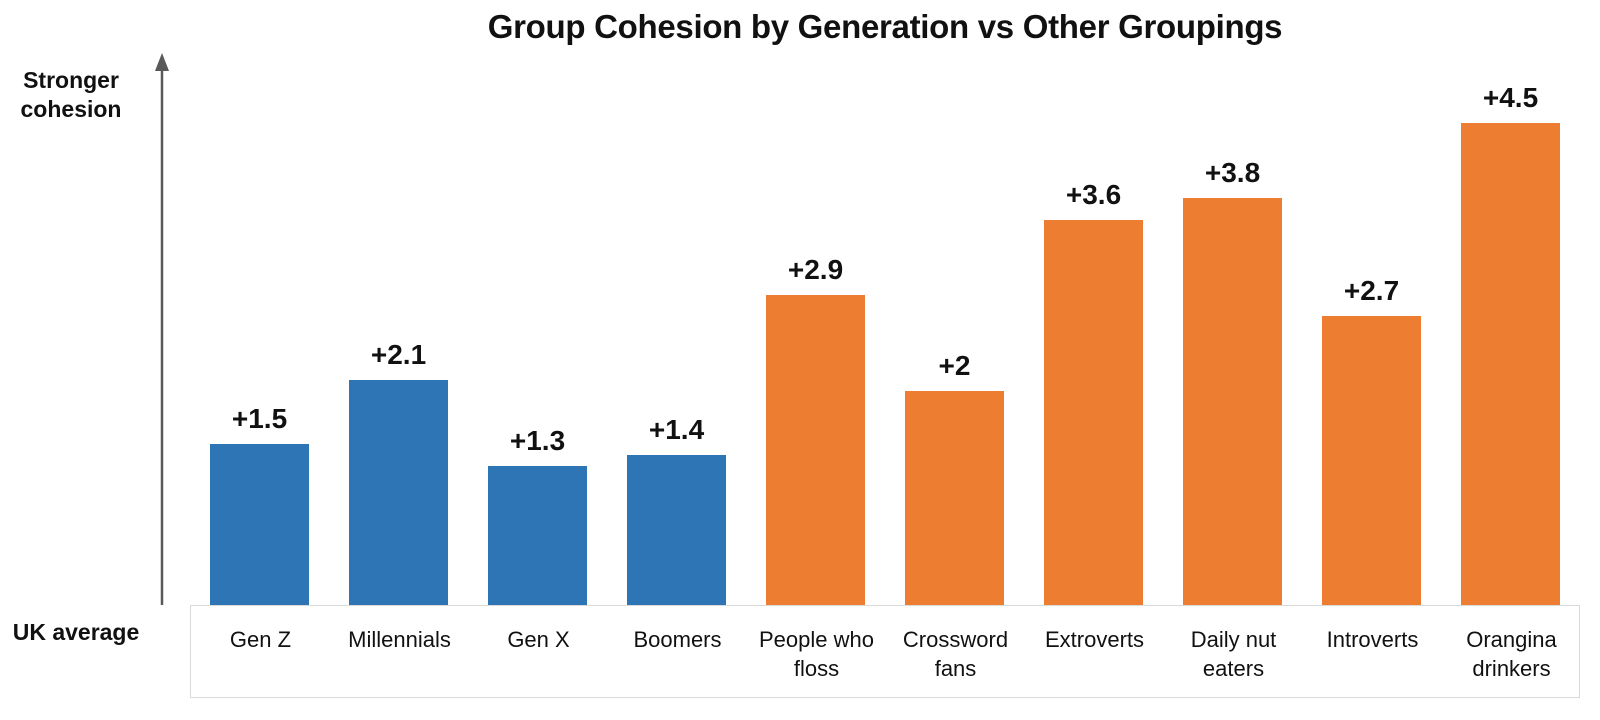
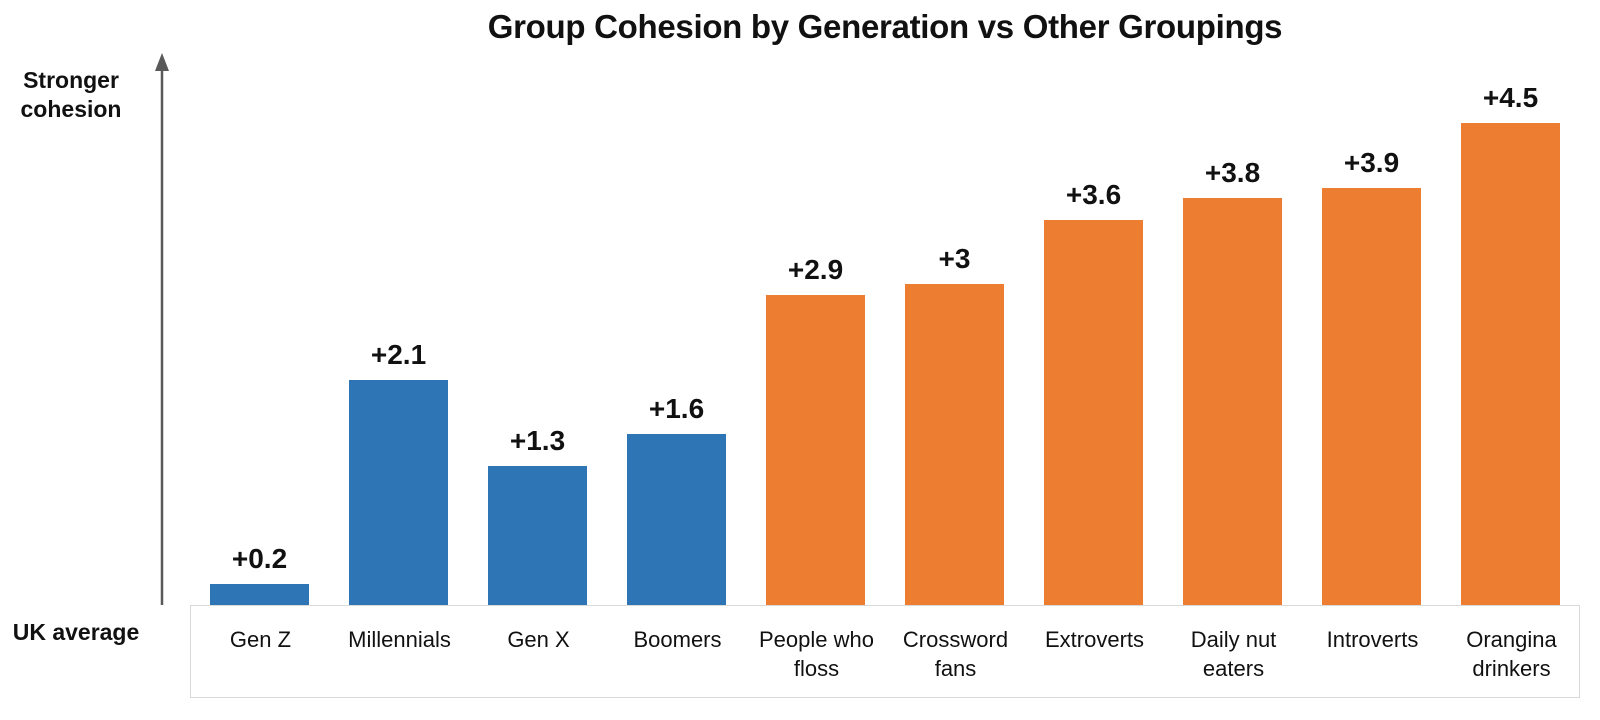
Gen Z: +1.5 -> +0.2
Boomers: +1.4 -> +1.6
Crossword fans: +2 -> +3
Introverts: +2.7 -> +3.9
